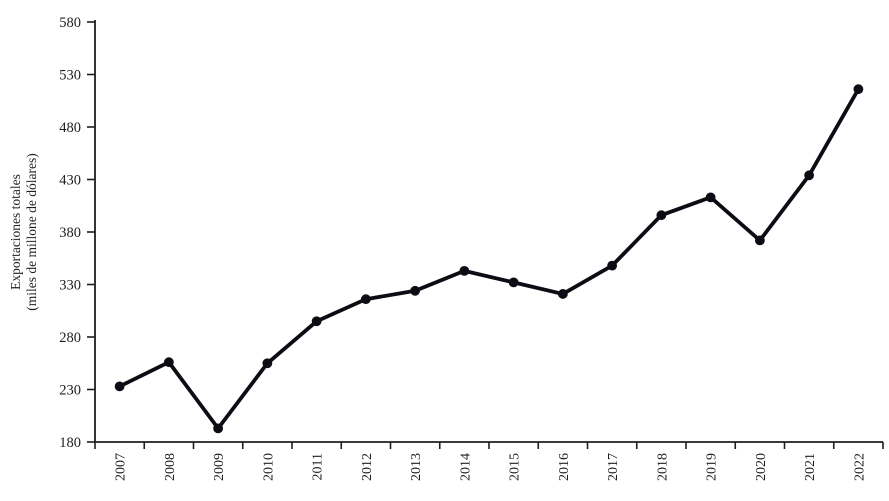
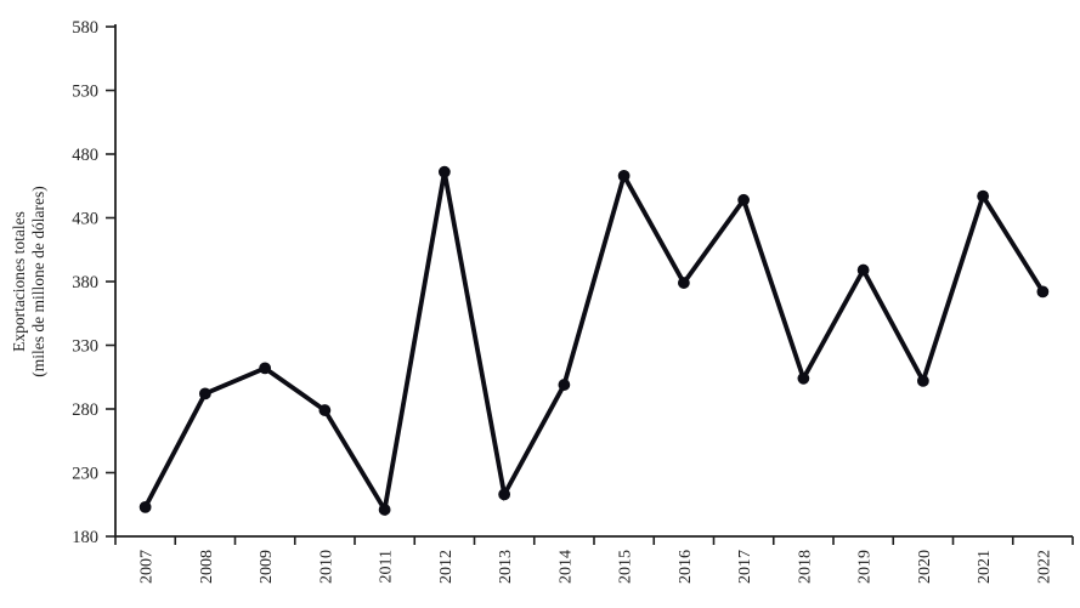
2007: 233 -> 203
2008: 256 -> 292
2009: 193 -> 312
2010: 255 -> 279
2011: 295 -> 201
2012: 316 -> 466
2013: 324 -> 213
2014: 343 -> 299
2015: 332 -> 463
2016: 321 -> 379
2017: 348 -> 444
2018: 396 -> 304
2019: 413 -> 389
2020: 372 -> 302
2021: 434 -> 447
2022: 516 -> 372
